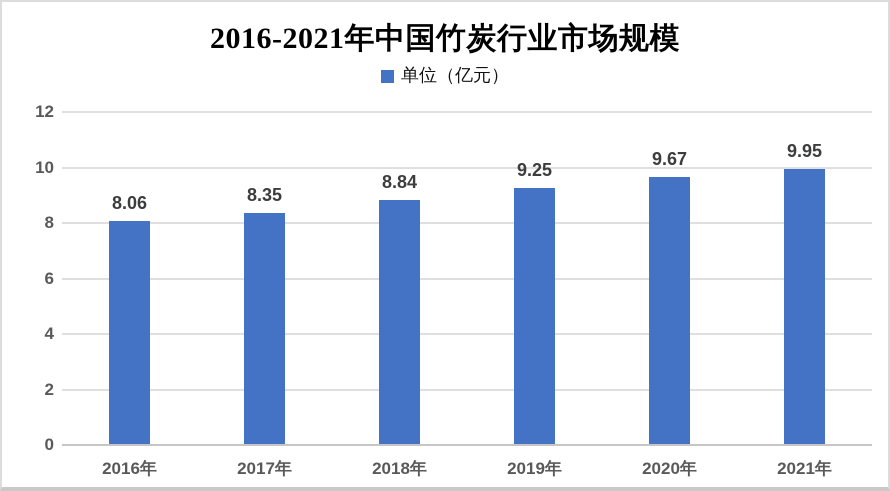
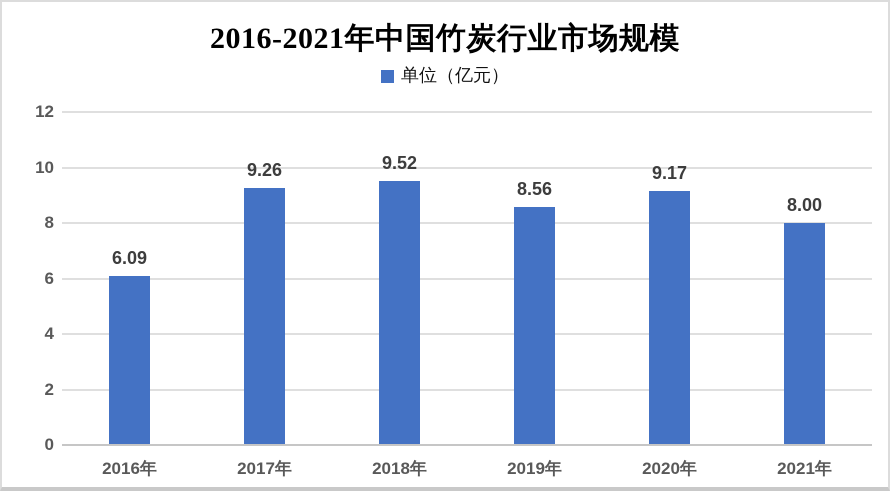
2016年: 8.06 -> 6.09
2017年: 8.35 -> 9.26
2018年: 8.84 -> 9.52
2019年: 9.25 -> 8.56
2020年: 9.67 -> 9.17
2021年: 9.95 -> 8.00
